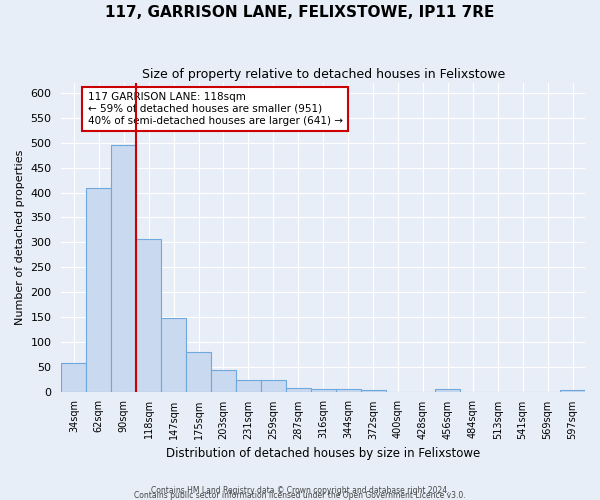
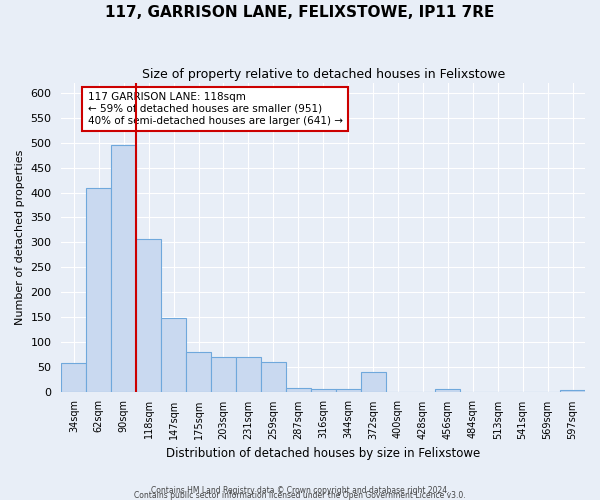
203sqm: 44 -> 70
231sqm: 24 -> 70
259sqm: 24 -> 60
372sqm: 4 -> 40
